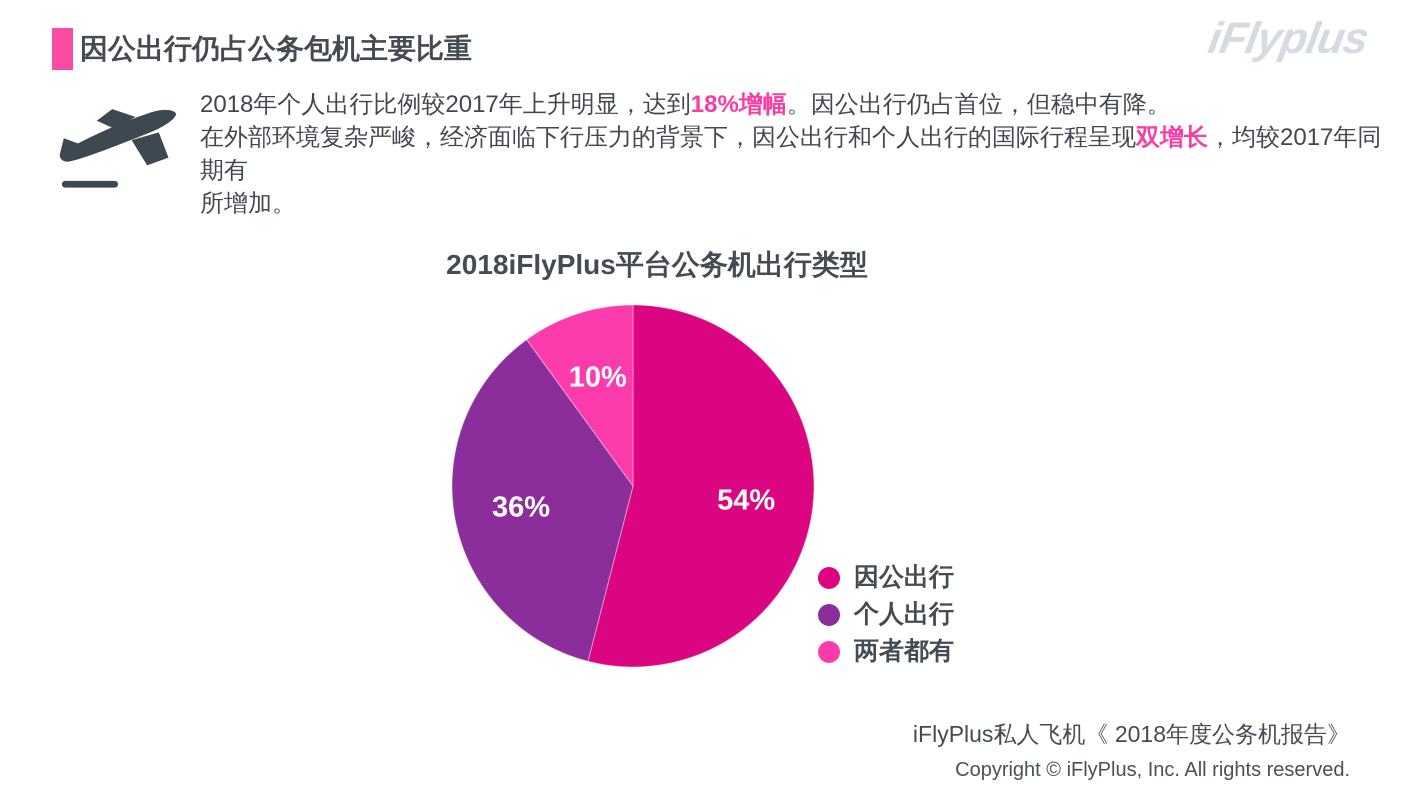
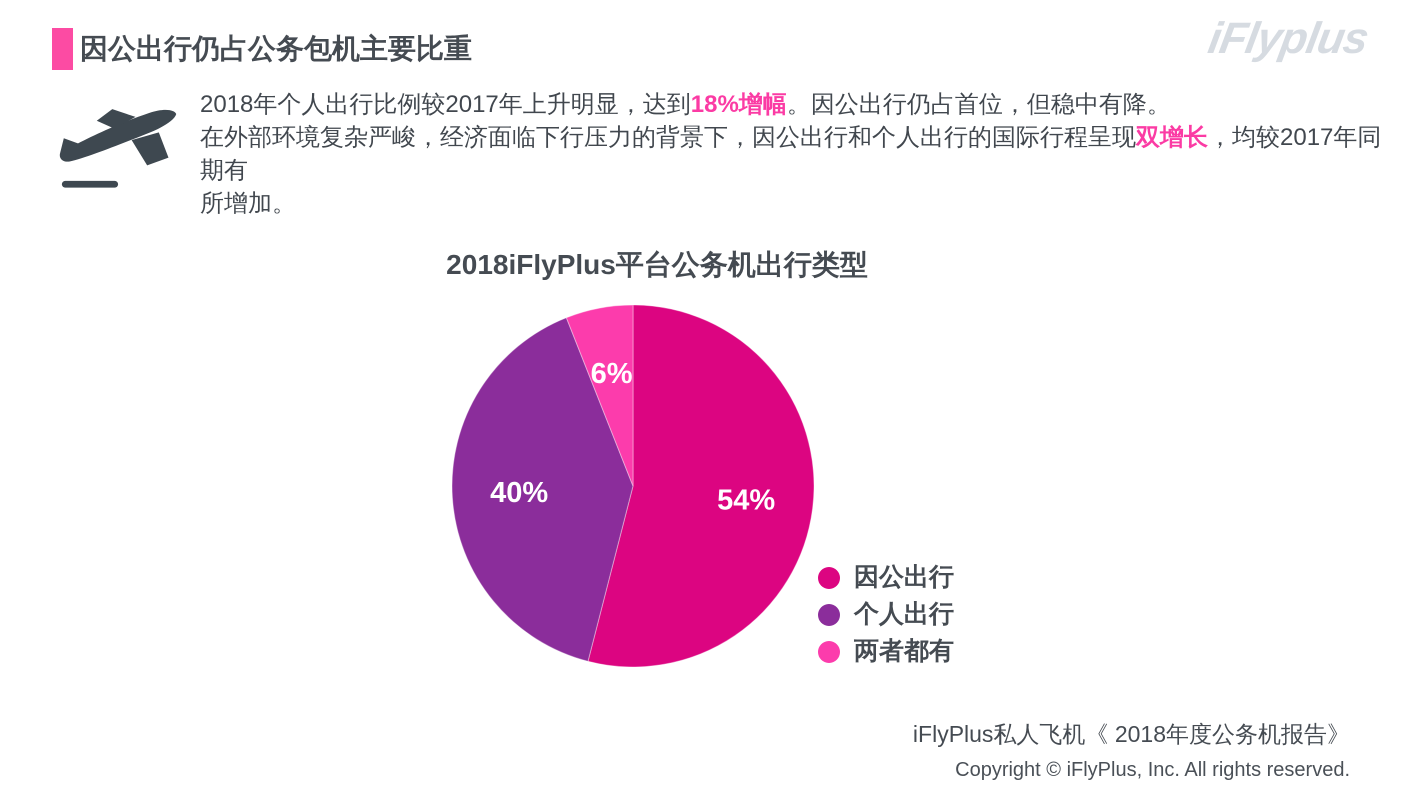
个人出行: 36% -> 40%
两者都有: 10% -> 6%
